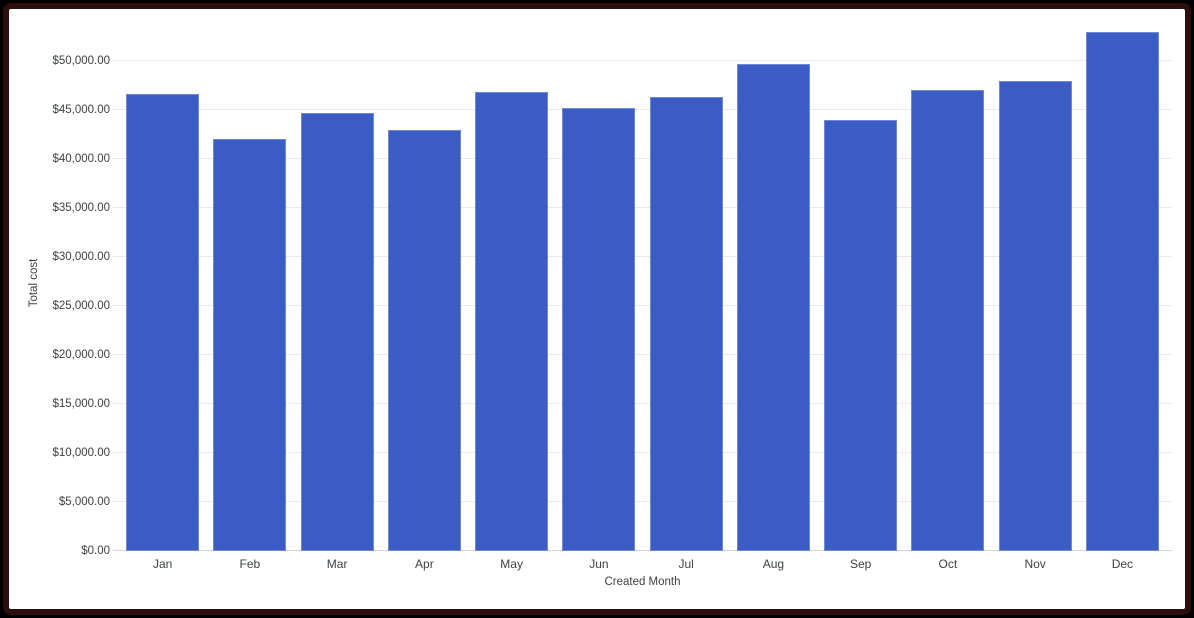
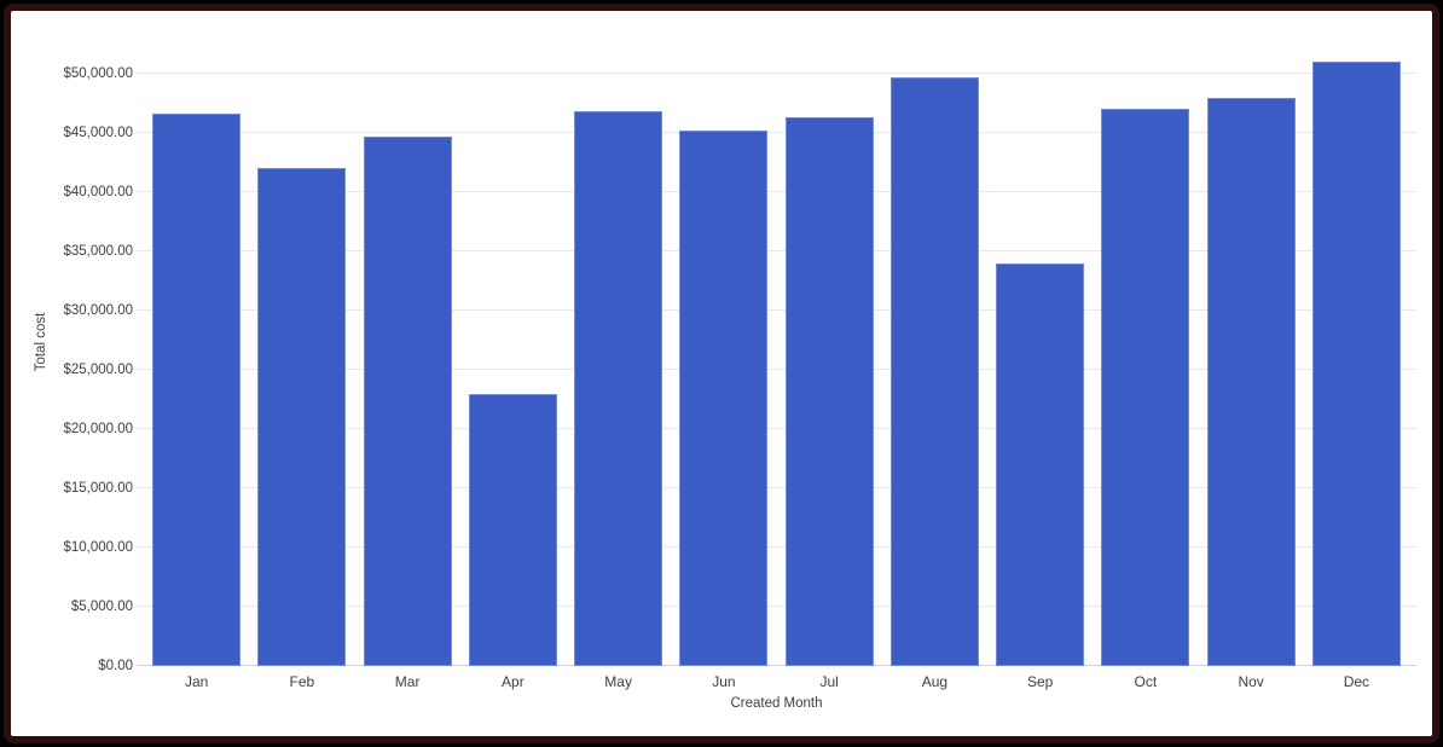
Apr: $43000 -> $23000
Sep: $44000 -> $34000
Dec: $53000 -> $51000
